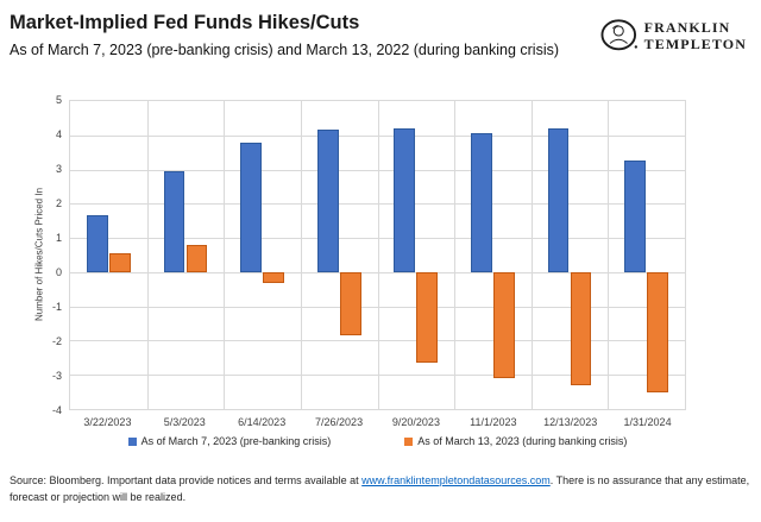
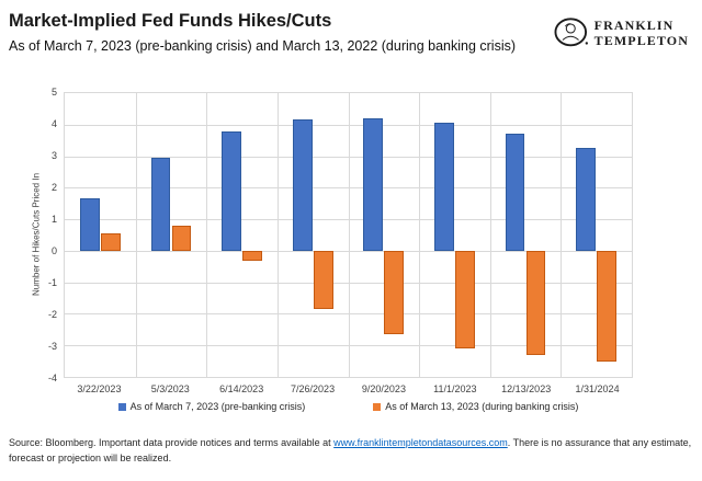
As of March 7, 2023 (pre-banking crisis)/12/13/2023: 4.2 -> 3.7
